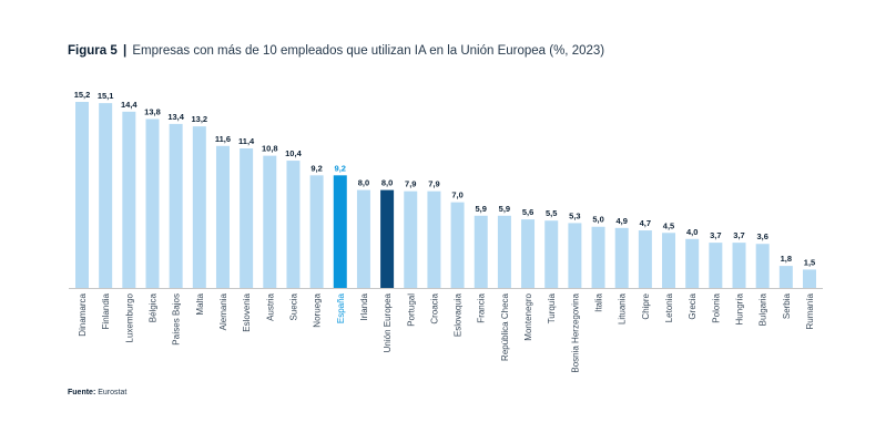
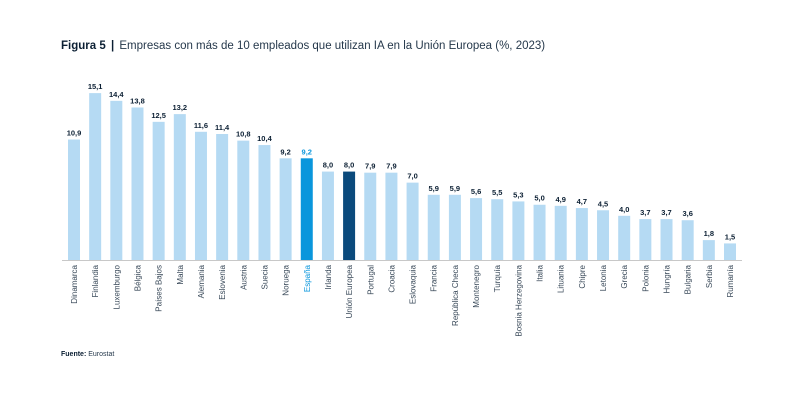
Dinamarca: 15,2 -> 10,9
Países Bajos: 13,4 -> 12,5
